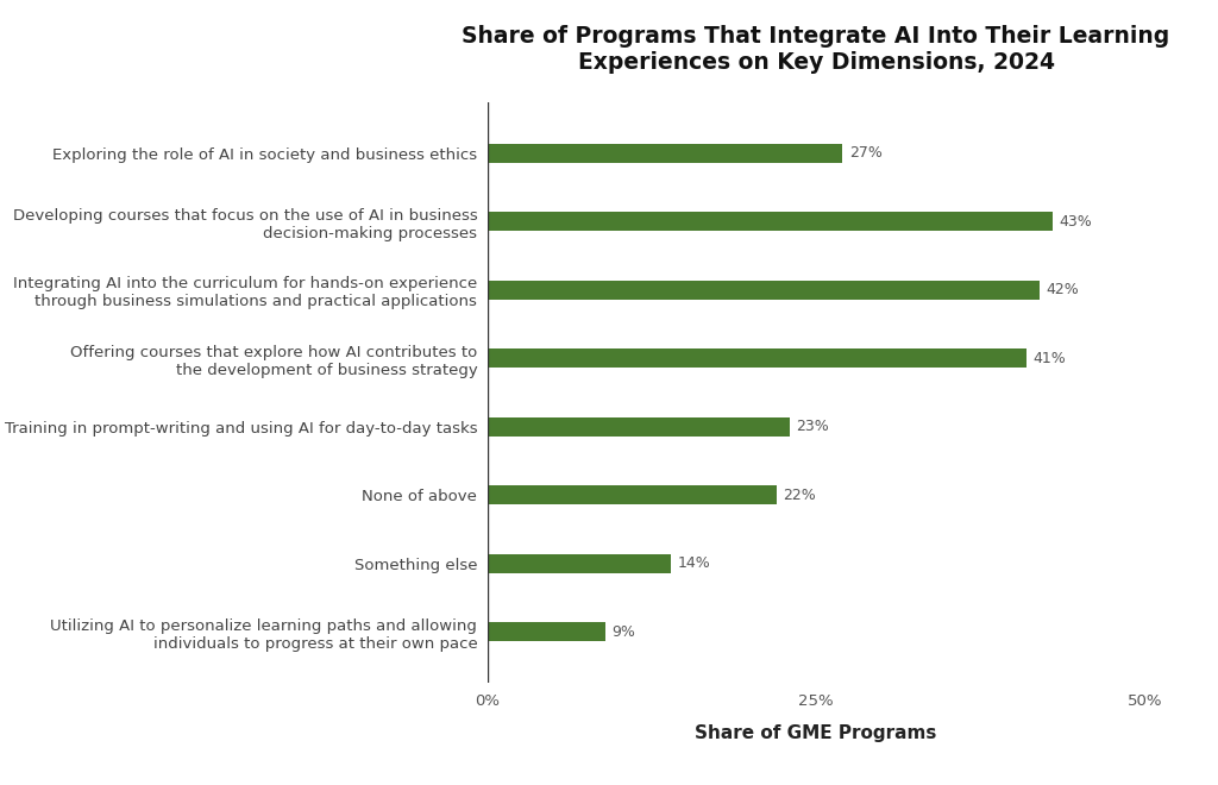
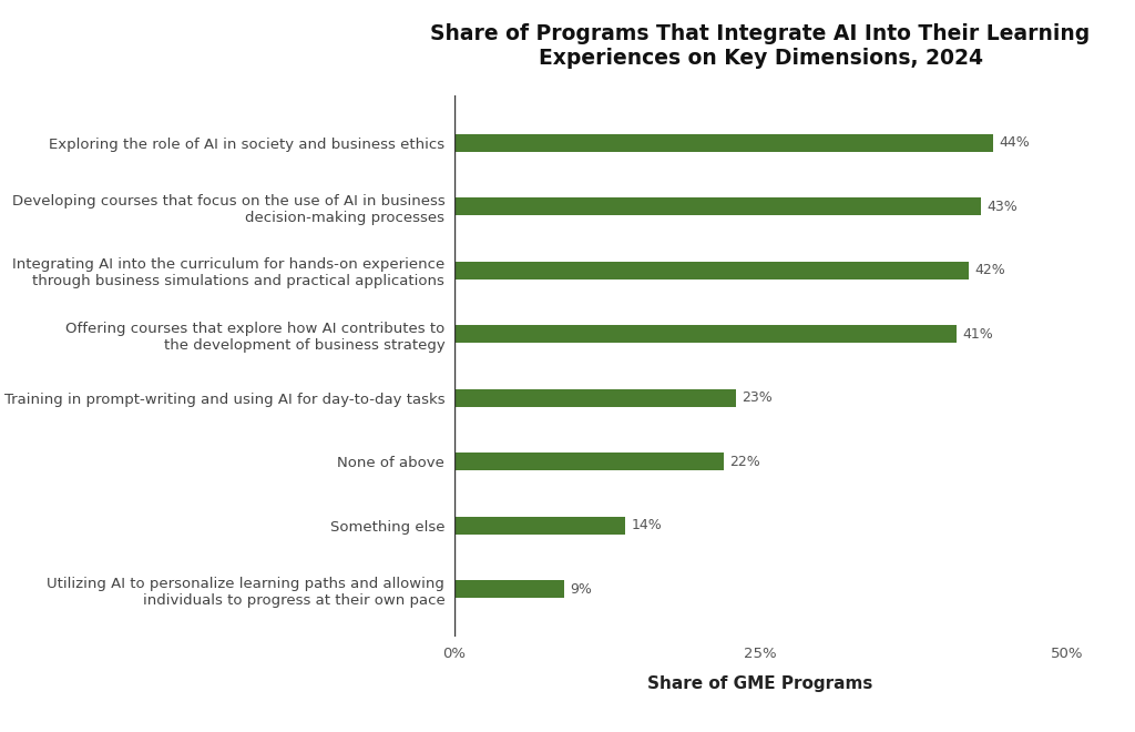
Exploring the role of AI in society and business ethics: 27% -> 44%
